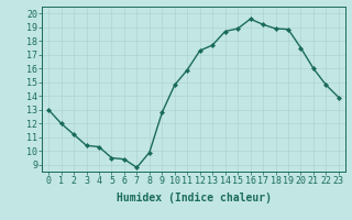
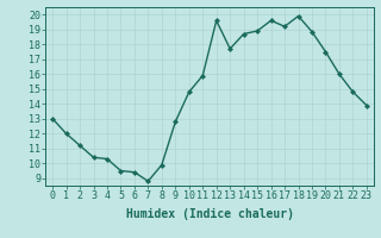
12: 17.3 -> 19.6
18: 18.9 -> 19.9
